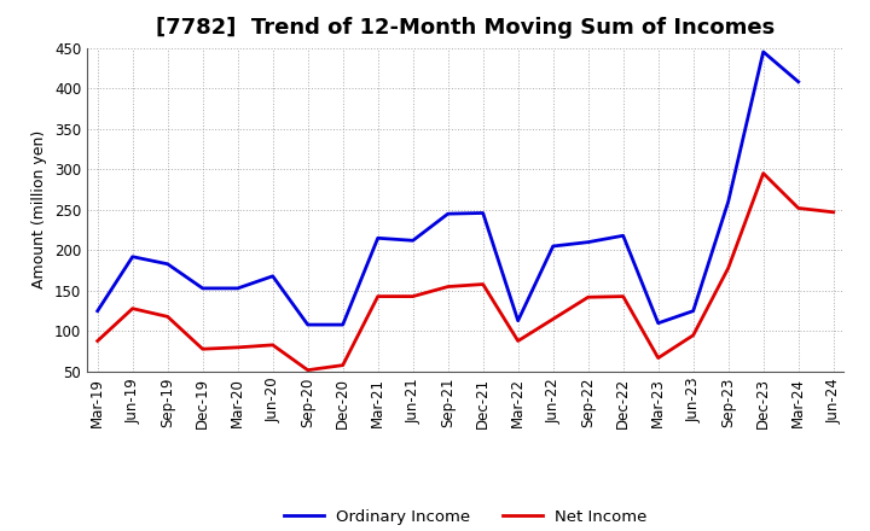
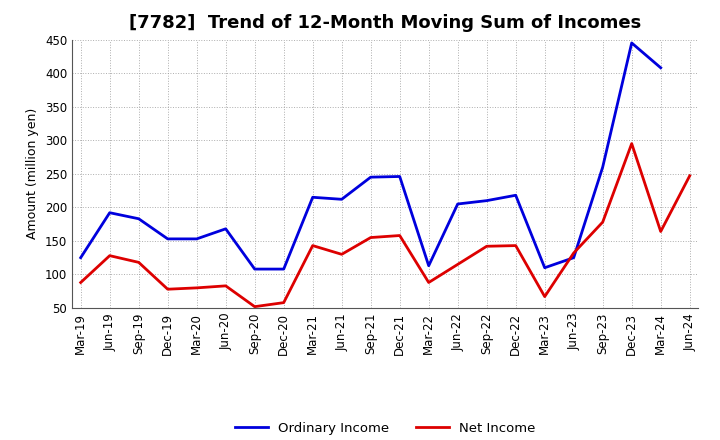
Net Income/Jun-21: 143 -> 130
Net Income/Jun-23: 95 -> 132
Net Income/Mar-24: 252 -> 164
